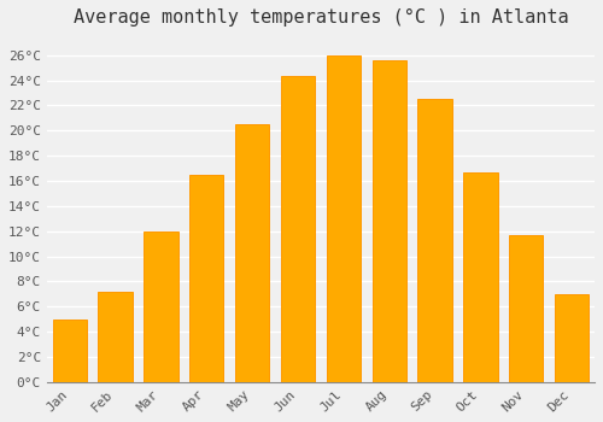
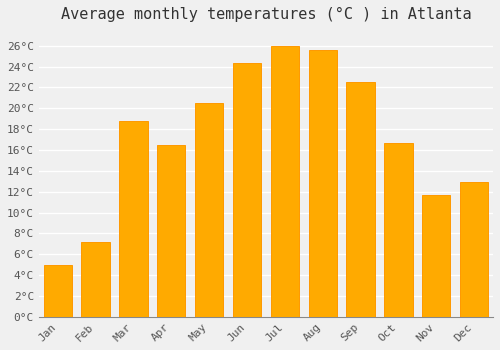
Mar: 12.0°C -> 18.8°C
Dec: 7.0°C -> 12.9°C
